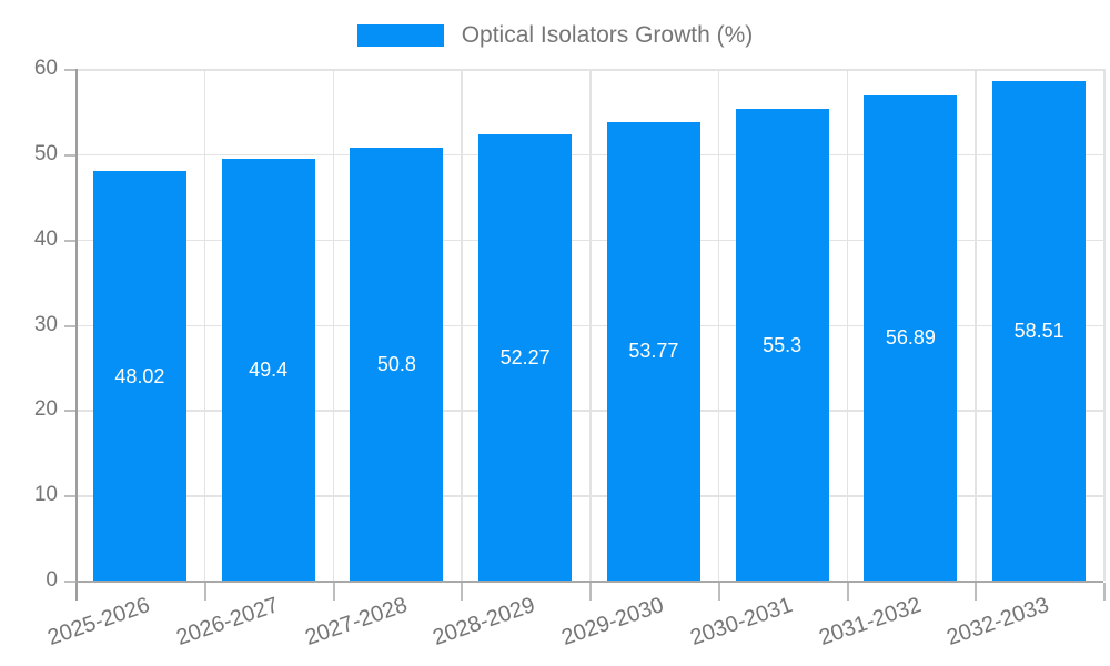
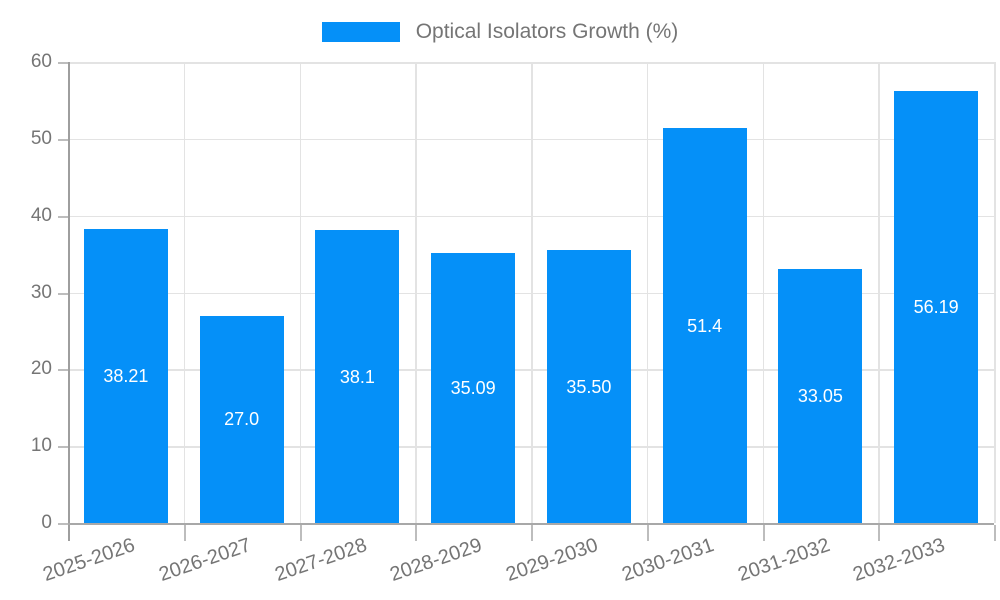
2025-2026: 48.02 -> 38.21
2026-2027: 49.4 -> 27.0
2027-2028: 50.8 -> 38.1
2028-2029: 52.27 -> 35.09
2029-2030: 53.77 -> 35.50
2030-2031: 55.3 -> 51.4
2031-2032: 56.89 -> 33.05
2032-2033: 58.51 -> 56.19
